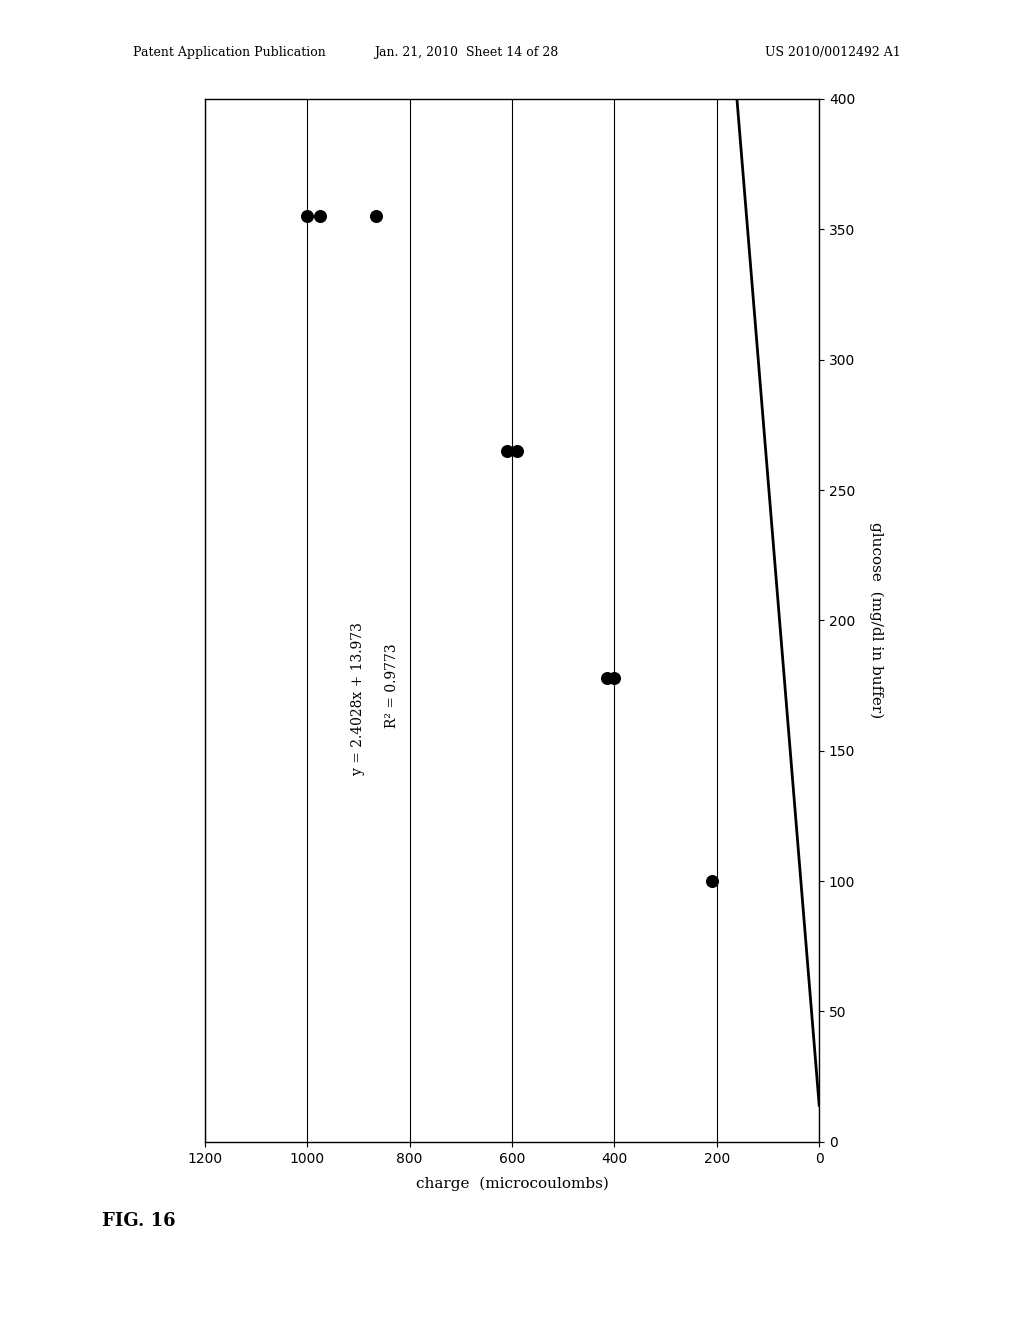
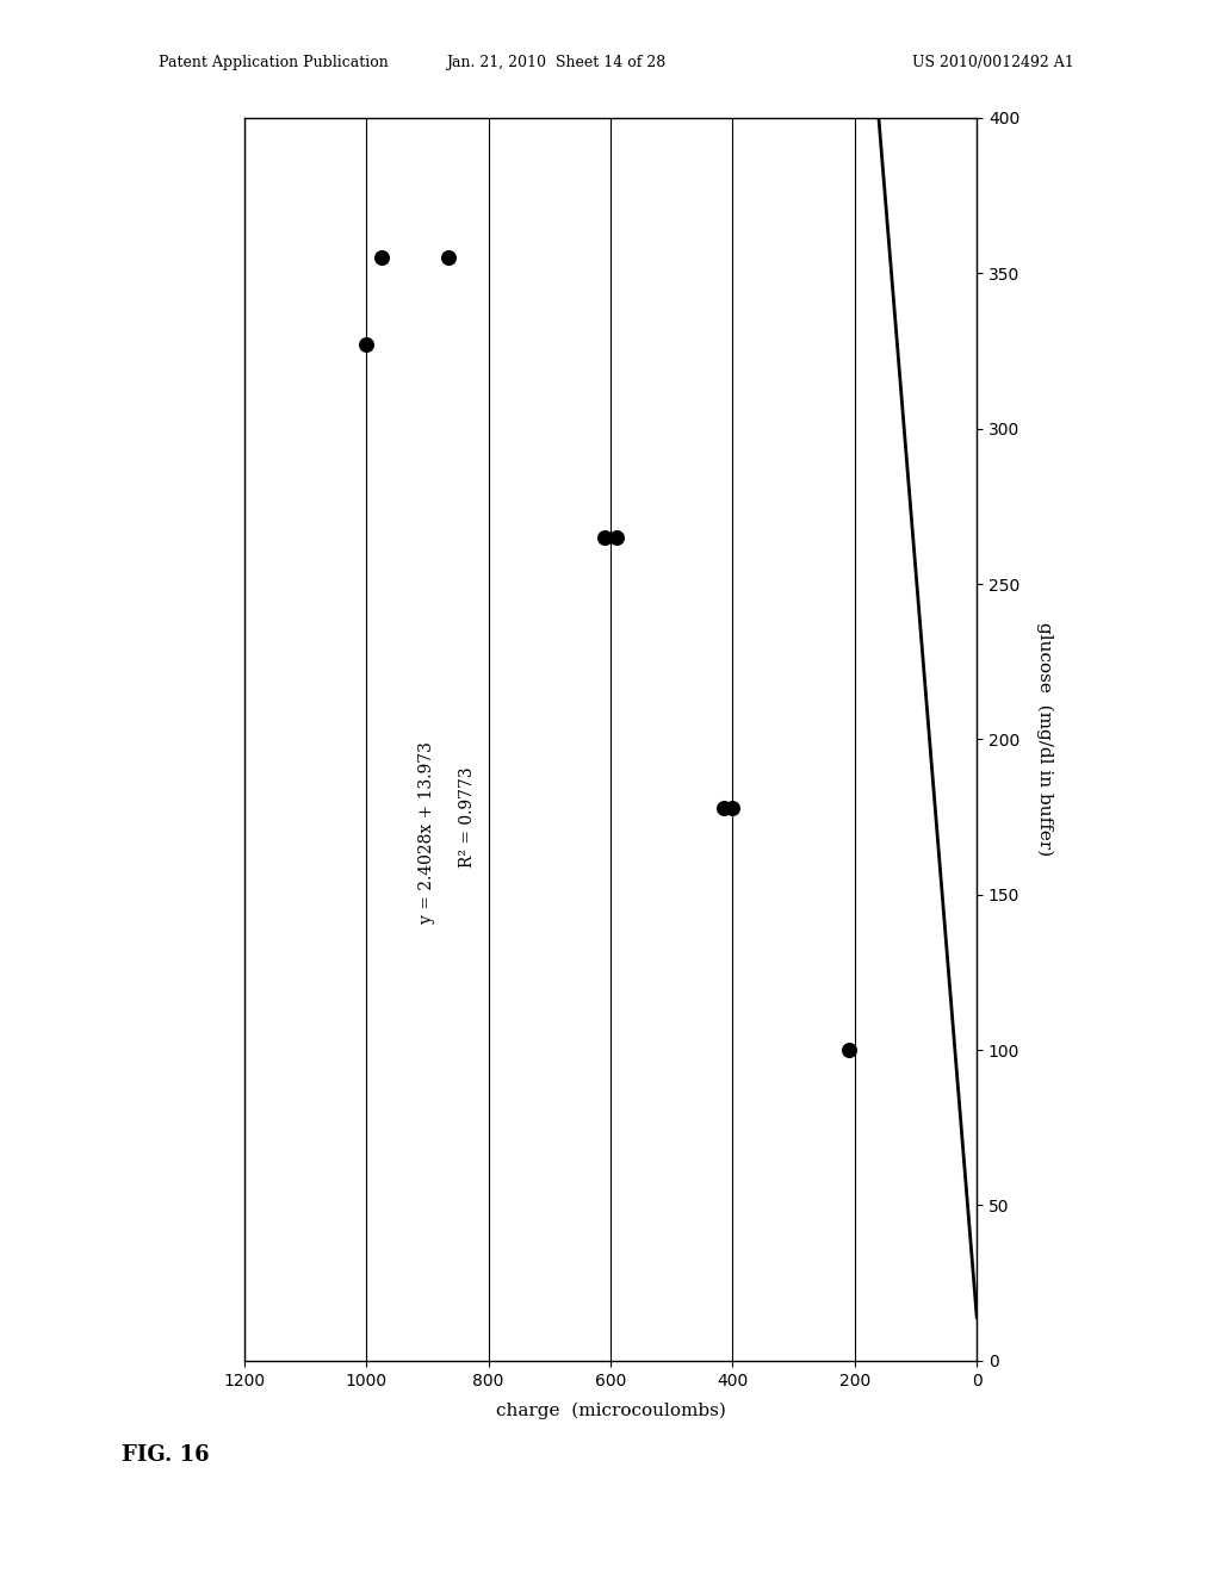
1000: 355 -> 327
